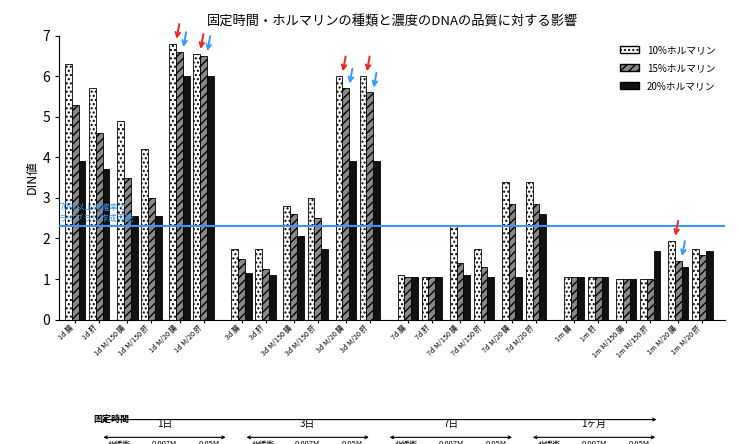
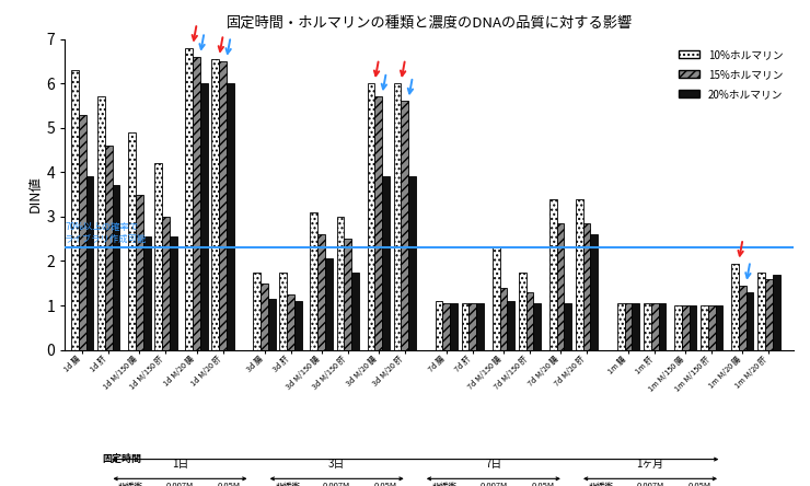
10%ホルマリン/3d M/150 腸: 2.80 -> 3.10
20%ホルマリン/1m M/150 肝: 1.70 -> 1.00
